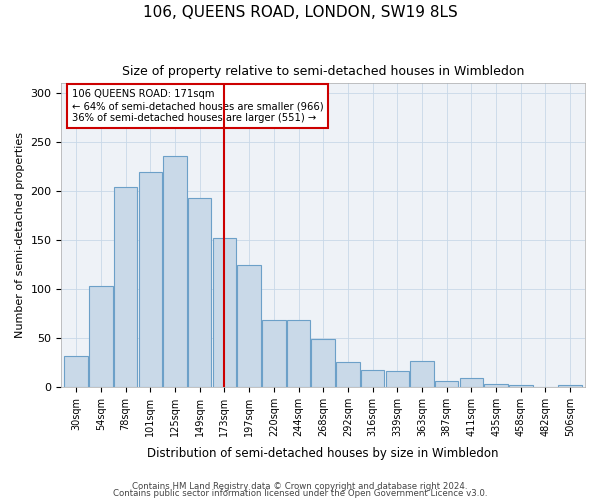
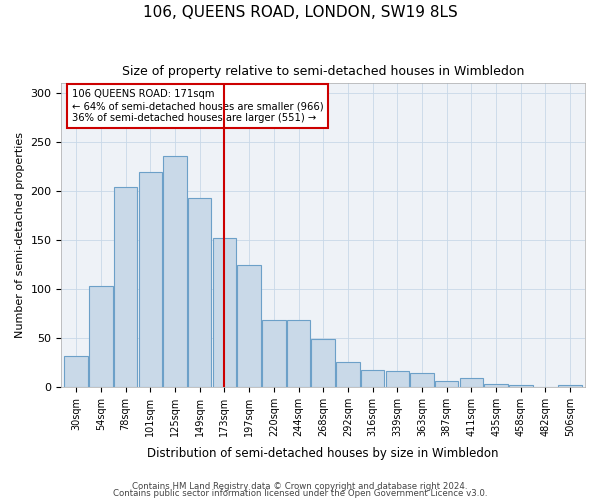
363sqm: 26 -> 14
